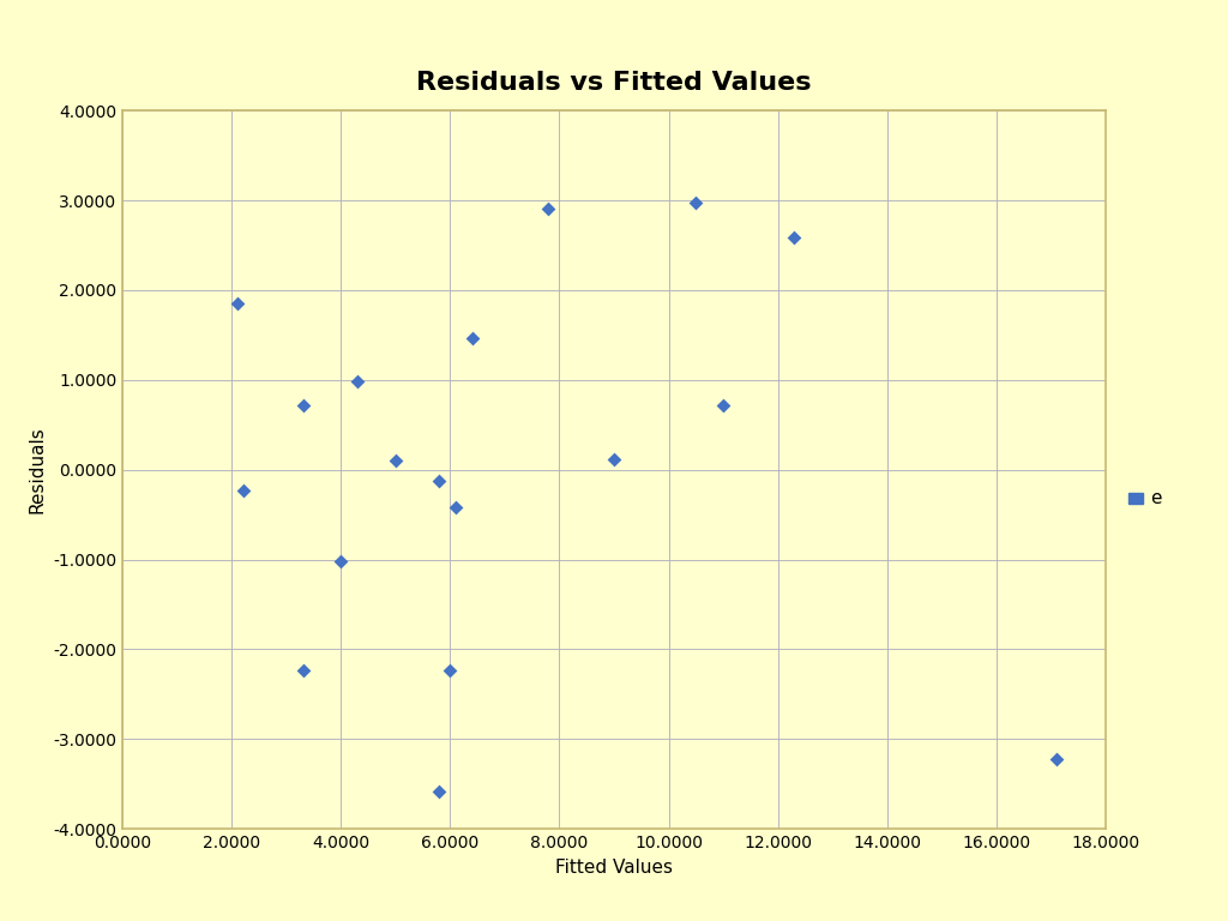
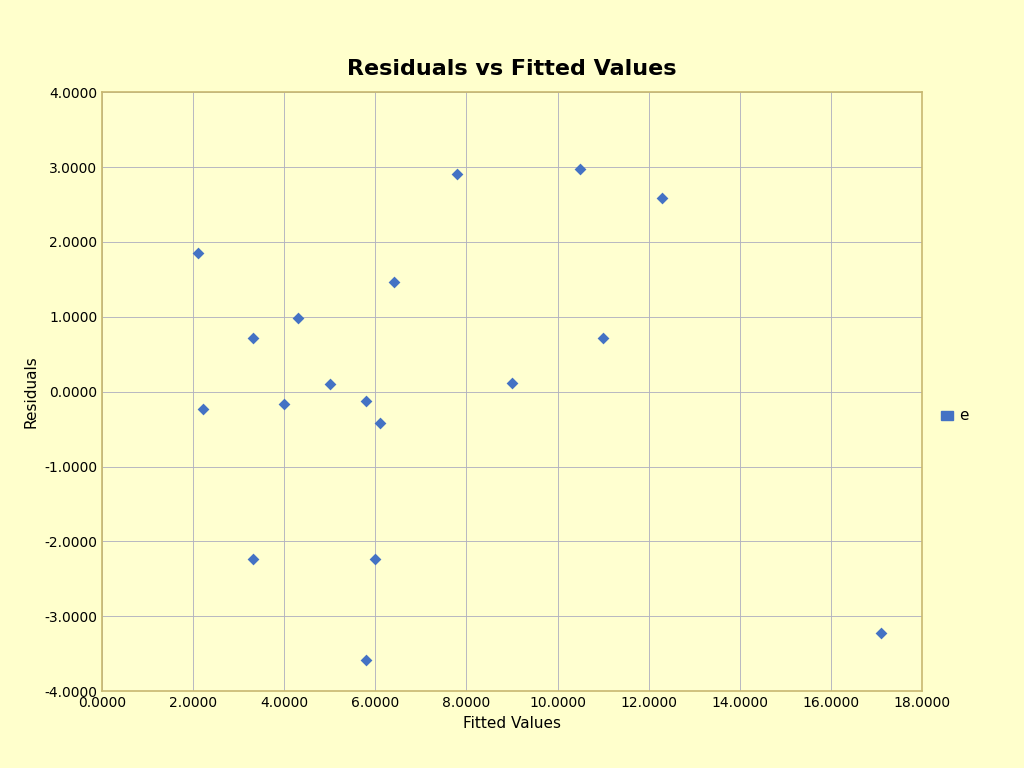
4.0000: -1.02 -> -0.16
